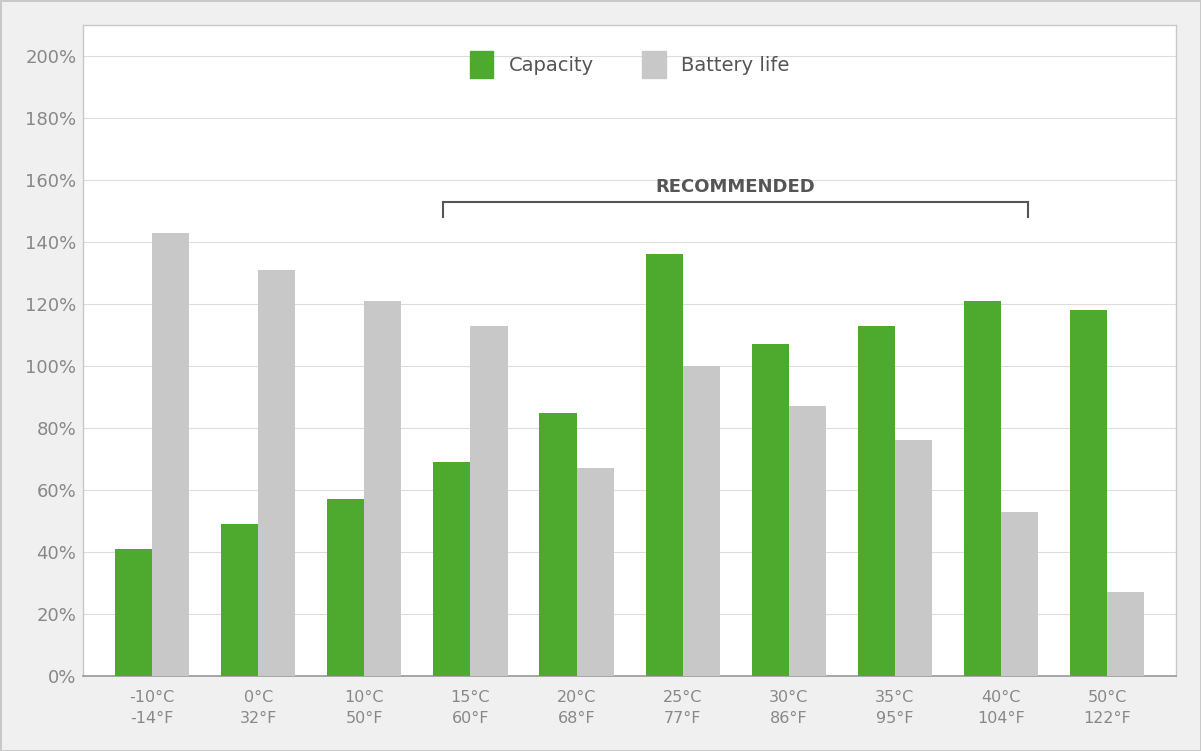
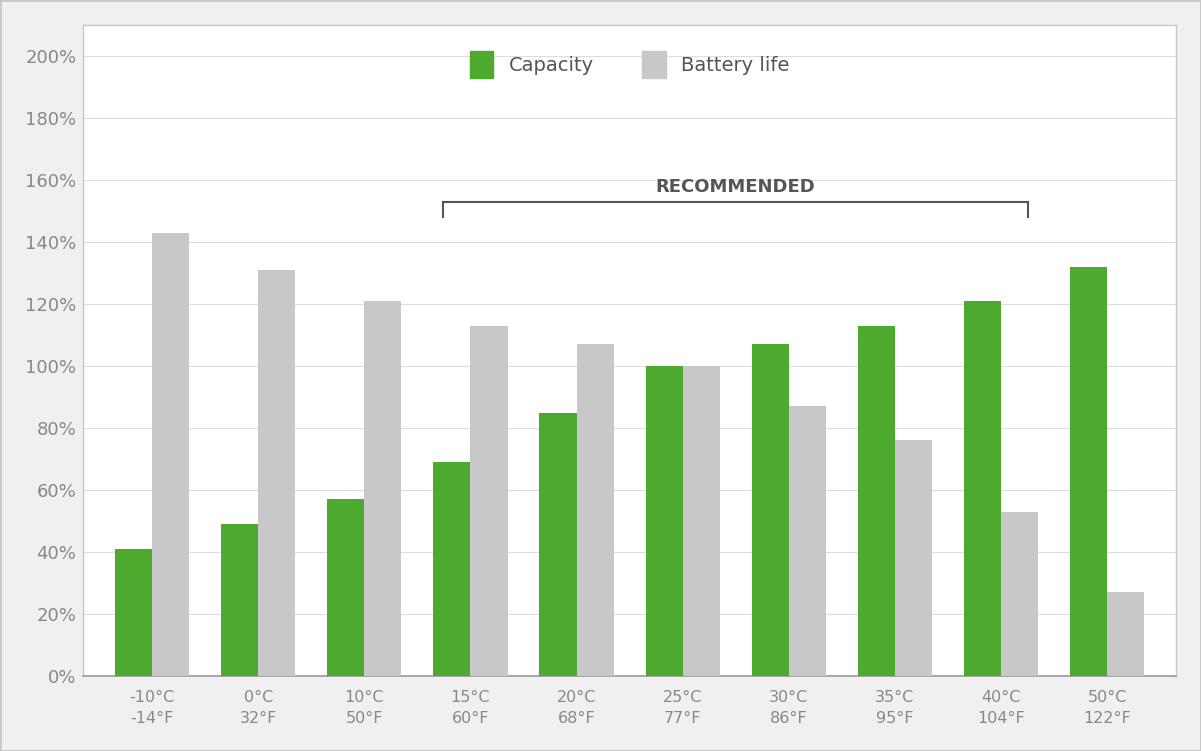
Battery life/20°C 68°F: 67% -> 107%
Capacity/25°C 77°F: 136% -> 100%
Capacity/50°C 122°F: 118% -> 132%
